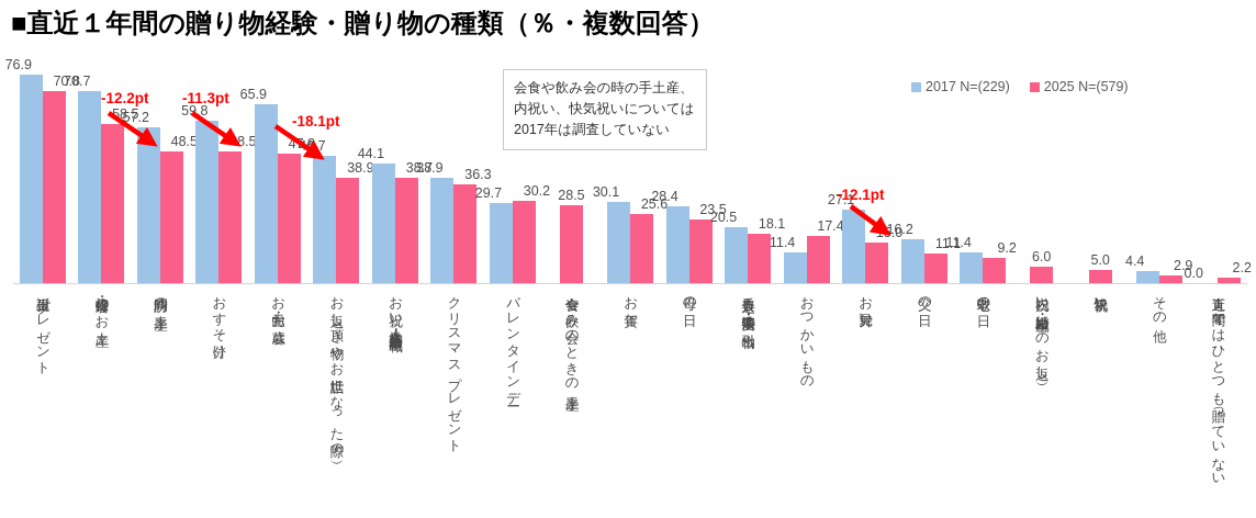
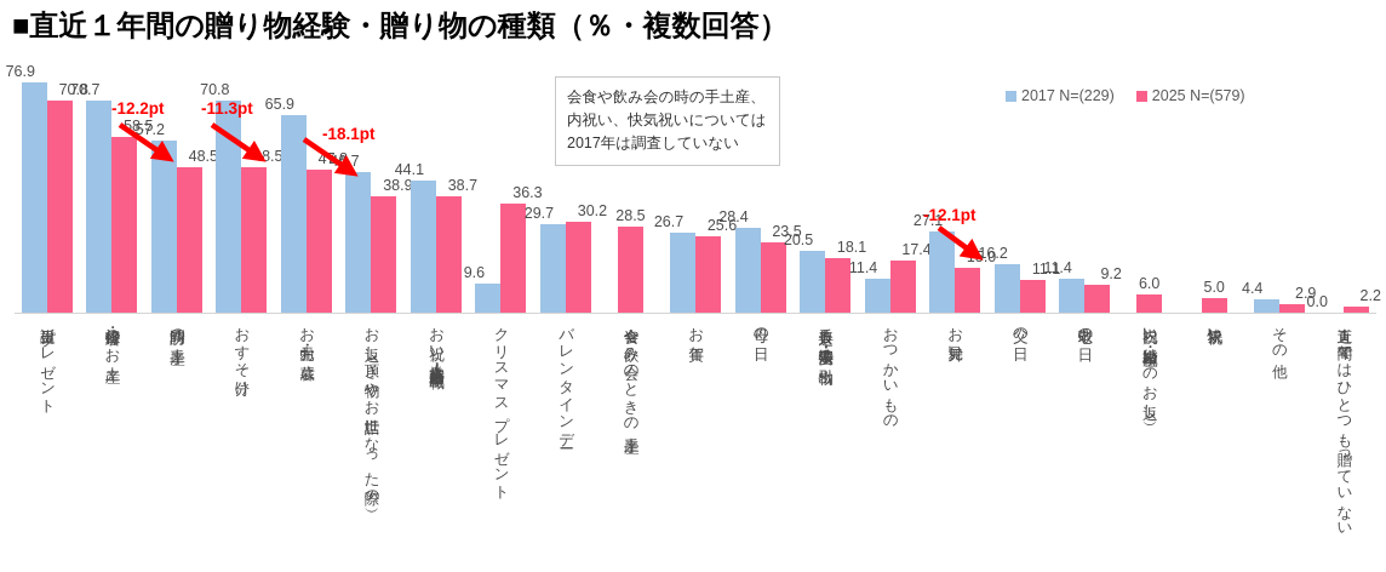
2017 N=(229)/おすそ分け: 59.8 -> 70.8
2017 N=(229)/クリスマスプレゼント: 38.9 -> 9.6
2017 N=(229)/お年賀: 30.1 -> 26.7
